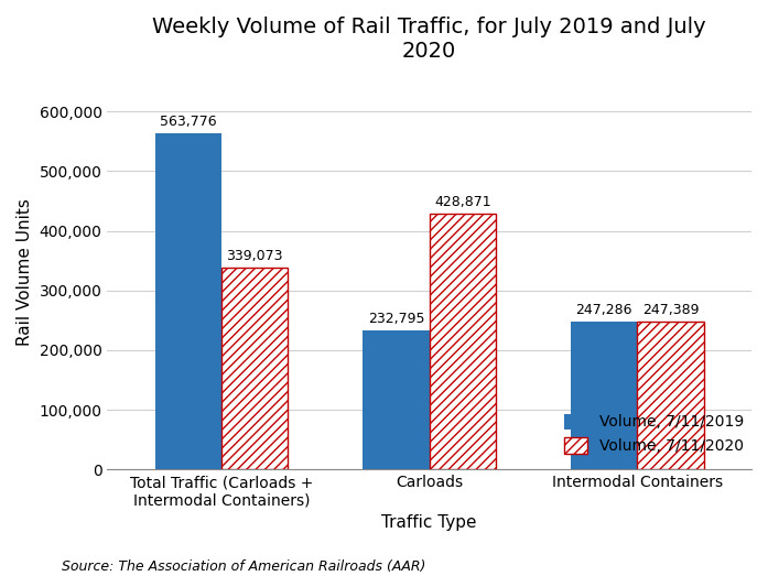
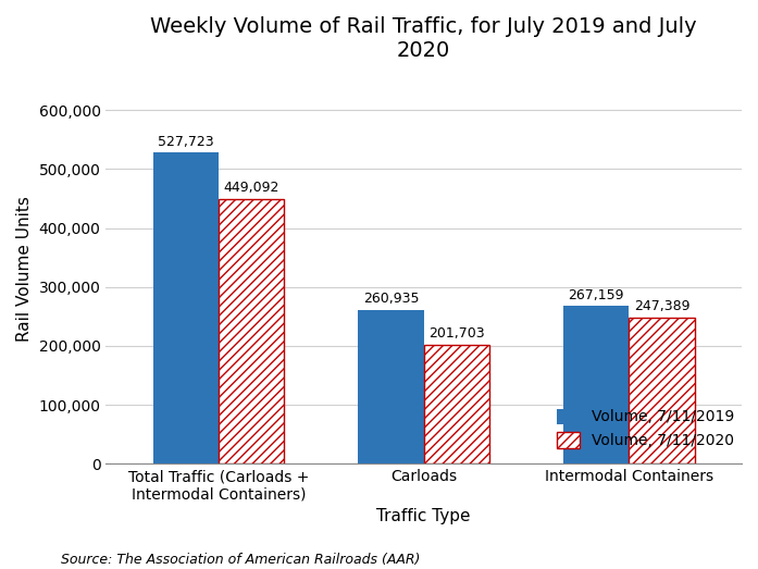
Volume, 7/11/2019/Total Traffic (Carloads + Intermodal Containers): 563,776 -> 527,723
Volume, 7/11/2020/Total Traffic (Carloads + Intermodal Containers): 339,073 -> 449,092
Volume, 7/11/2019/Carloads: 232,795 -> 260,935
Volume, 7/11/2020/Carloads: 428,871 -> 201,703
Volume, 7/11/2019/Intermodal Containers: 247,286 -> 267,159
